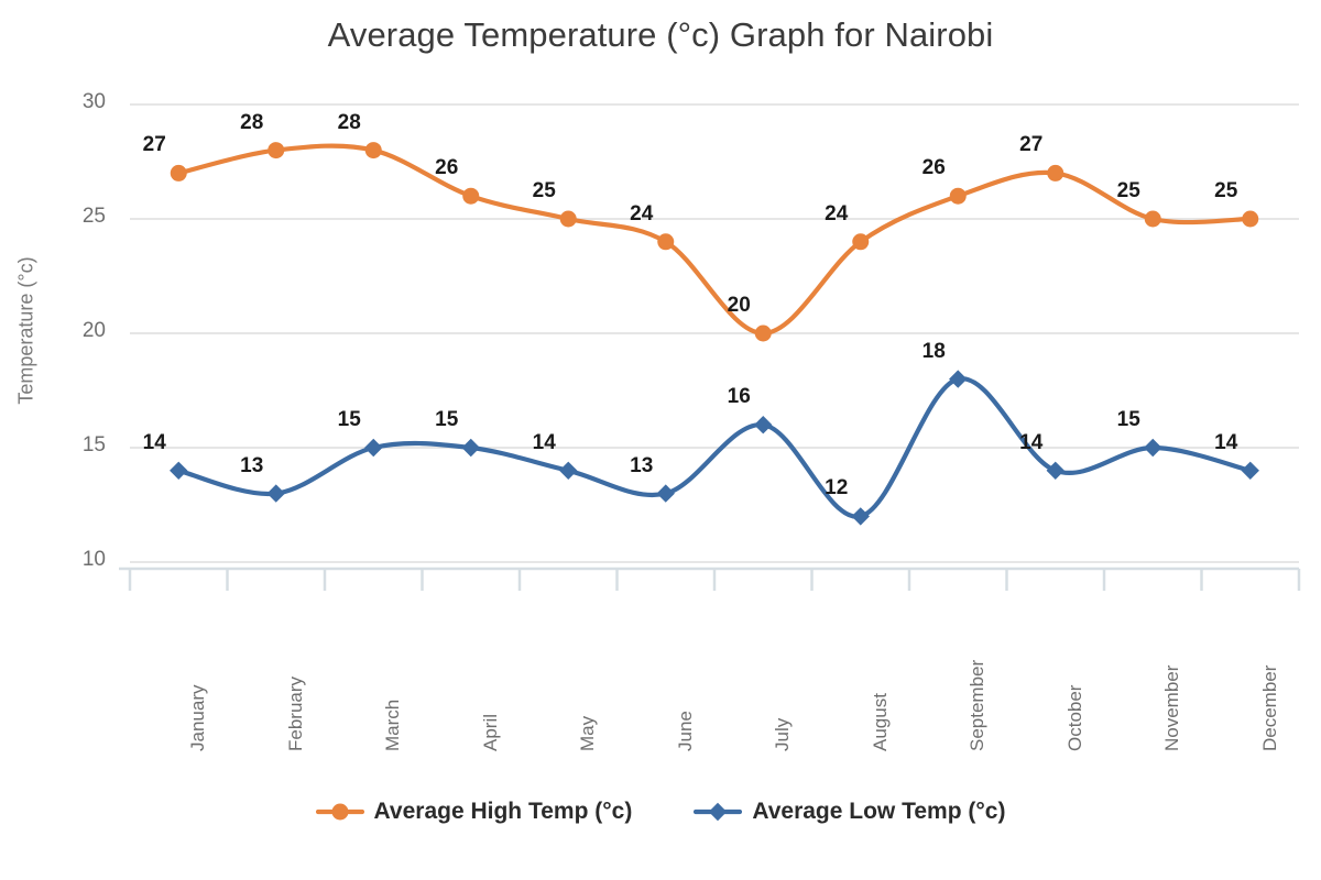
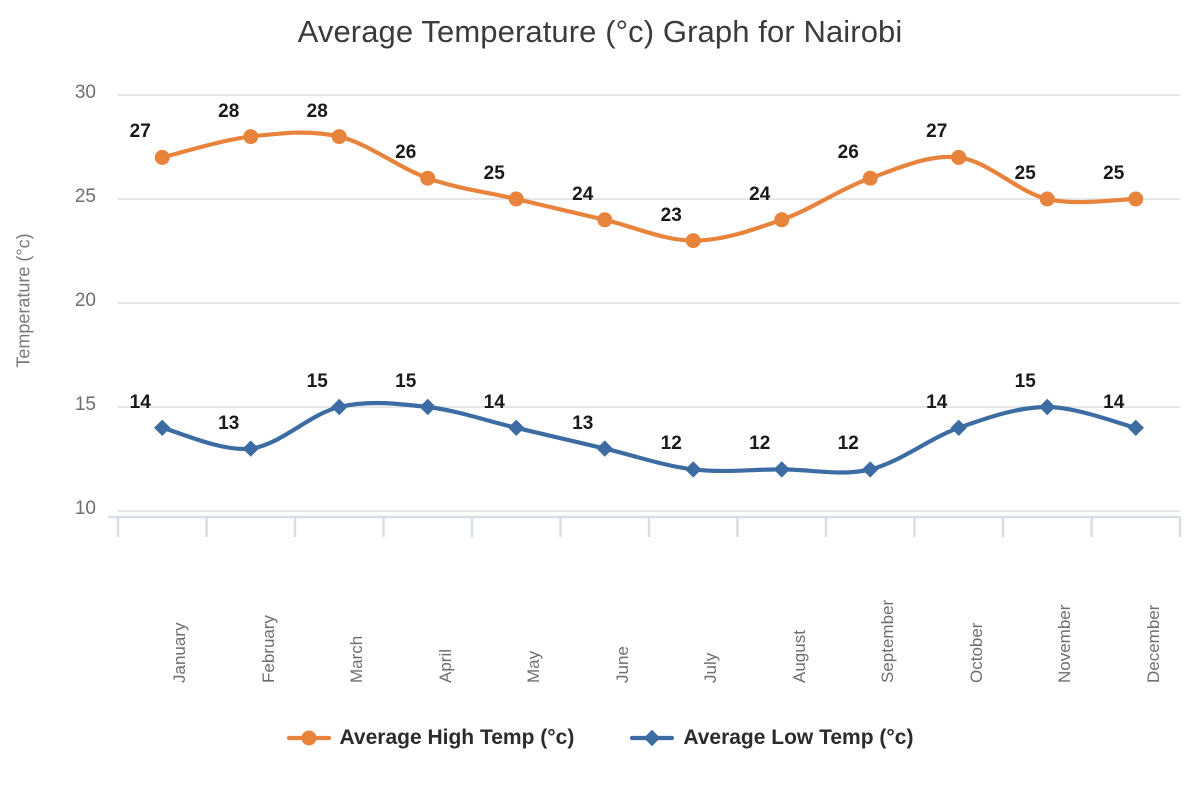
Average High Temp (°c)/July: 20 -> 23
Average Low Temp (°c)/July: 16 -> 12
Average Low Temp (°c)/September: 18 -> 12
